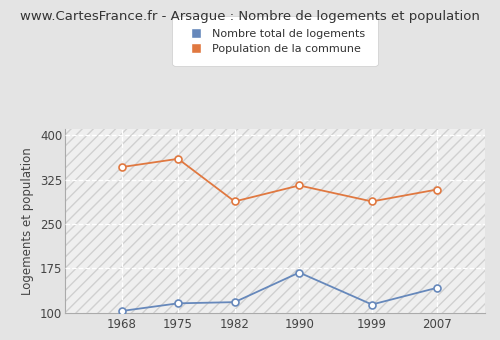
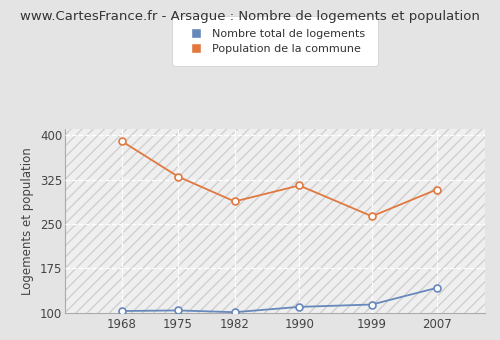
Population de la commune/1968: 346 -> 390
Nombre total de logements/1975: 116 -> 104
Population de la commune/1975: 360 -> 330
Nombre total de logements/1982: 118 -> 101
Nombre total de logements/1990: 168 -> 110
Population de la commune/1999: 288 -> 263
